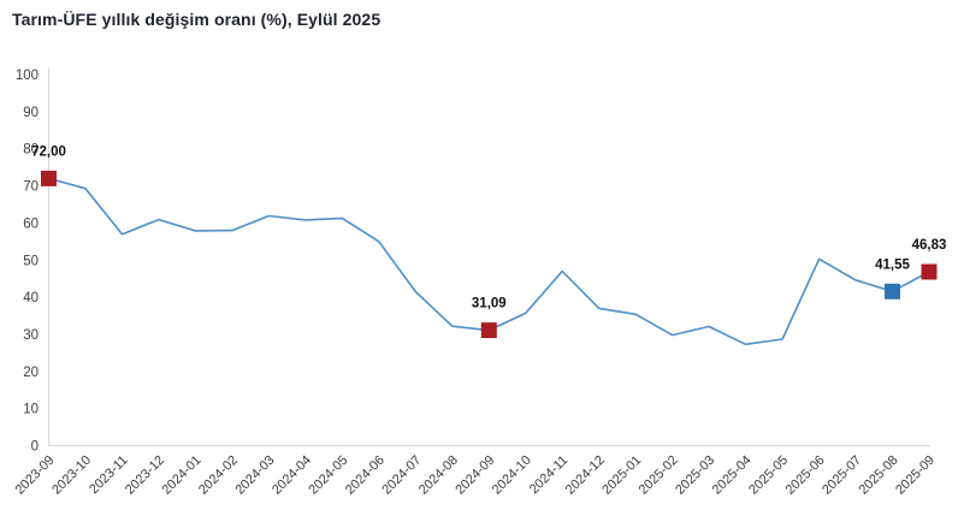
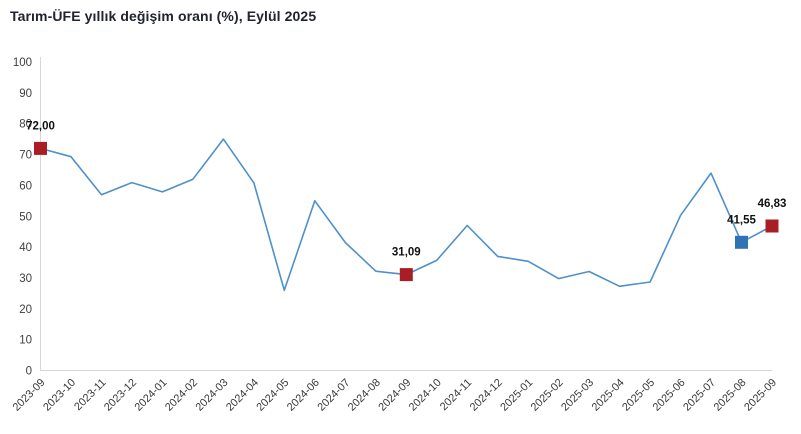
2024-02: 58 -> 62
2024-03: 62 -> 75
2024-05: 61 -> 26
2025-07: 45 -> 64
